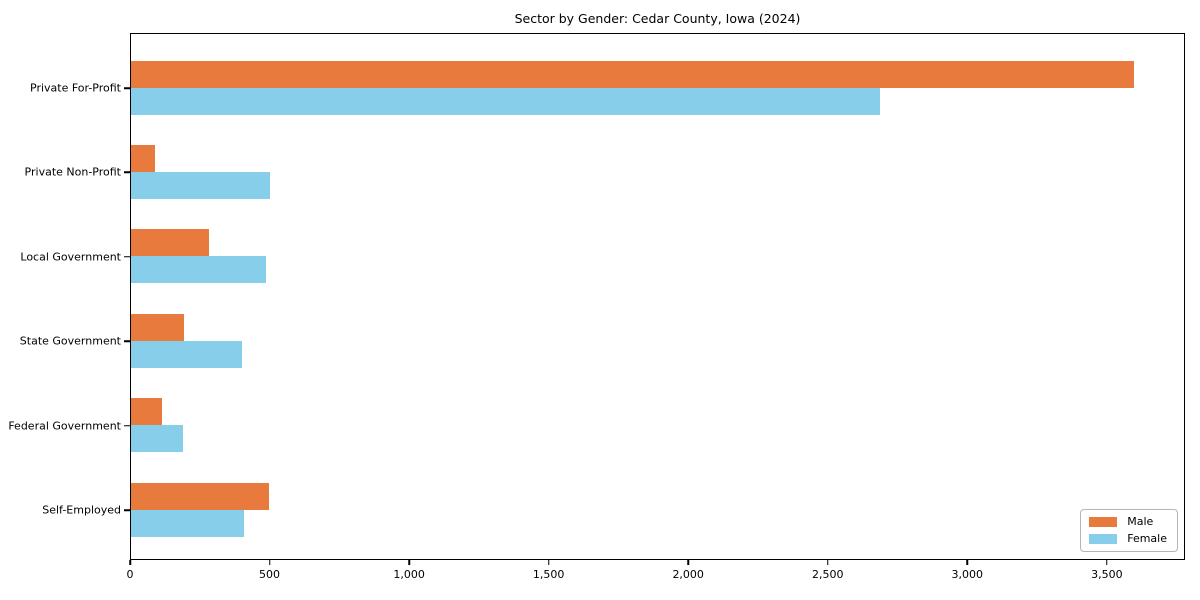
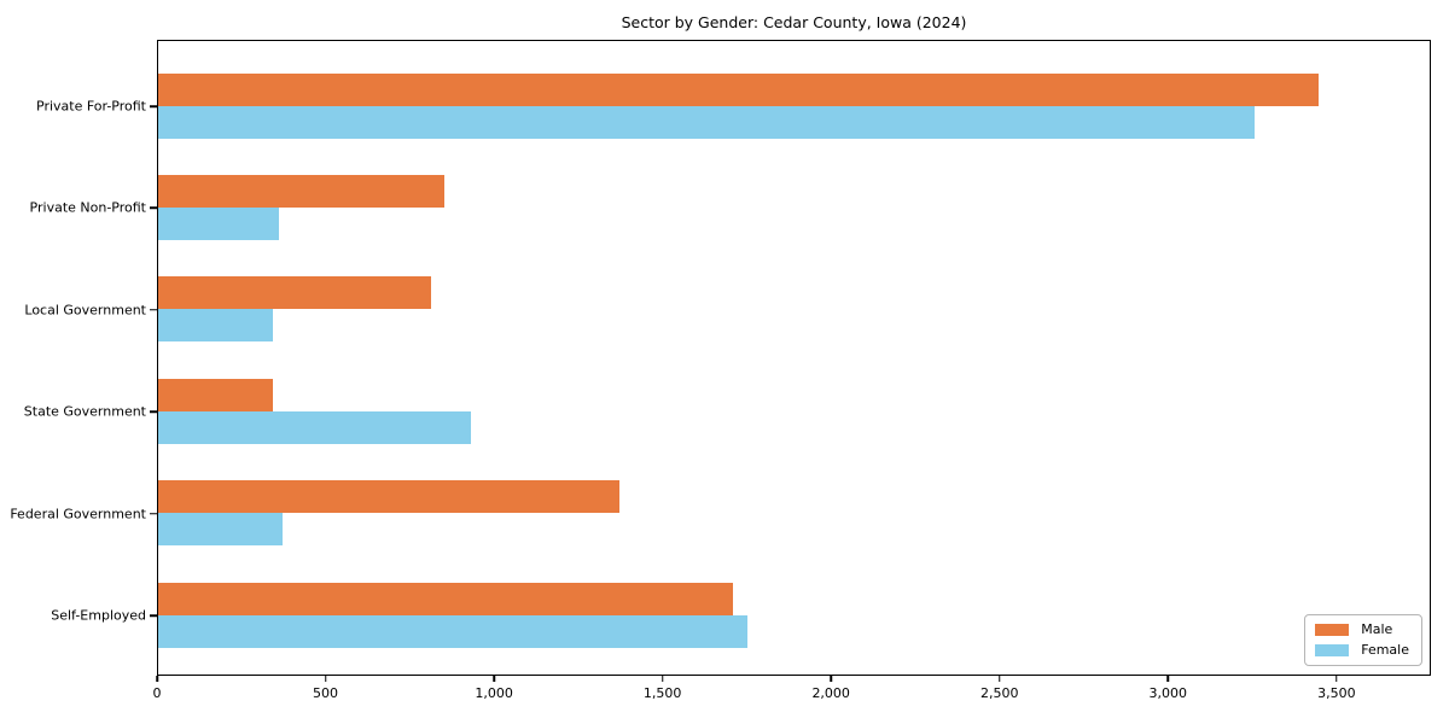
Male/Private For-Profit: 3600 -> 3450
Female/Private For-Profit: 2690 -> 3260
Male/Private Non-Profit: 90 -> 850
Female/Private Non-Profit: 500 -> 360
Male/Local Government: 280 -> 810
Female/Local Government: 490 -> 340
Male/State Government: 190 -> 340
Female/State Government: 400 -> 930
Male/Federal Government: 110 -> 1370
Female/Federal Government: 190 -> 370
Male/Self-Employed: 490 -> 1710
Female/Self-Employed: 410 -> 1750
